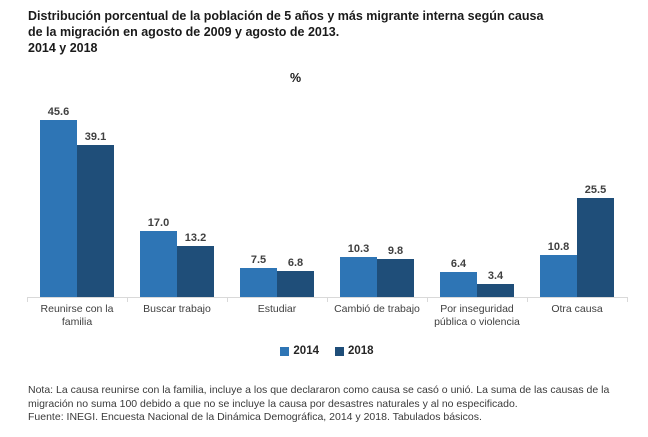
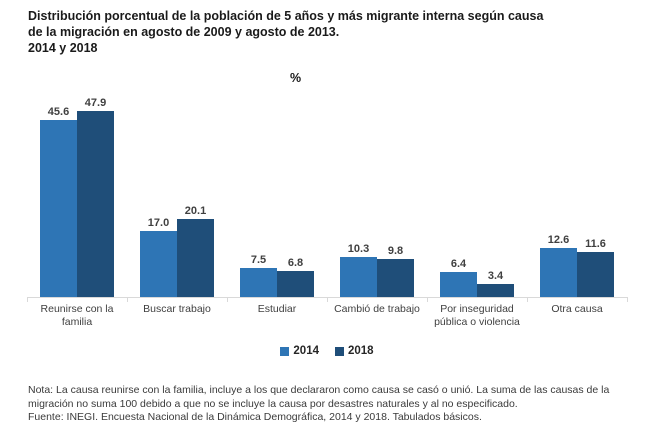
2018/Reunirse con la familia: 39.1 -> 47.9
2018/Buscar trabajo: 13.2 -> 20.1
2014/Otra causa: 10.8 -> 12.6
2018/Otra causa: 25.5 -> 11.6
